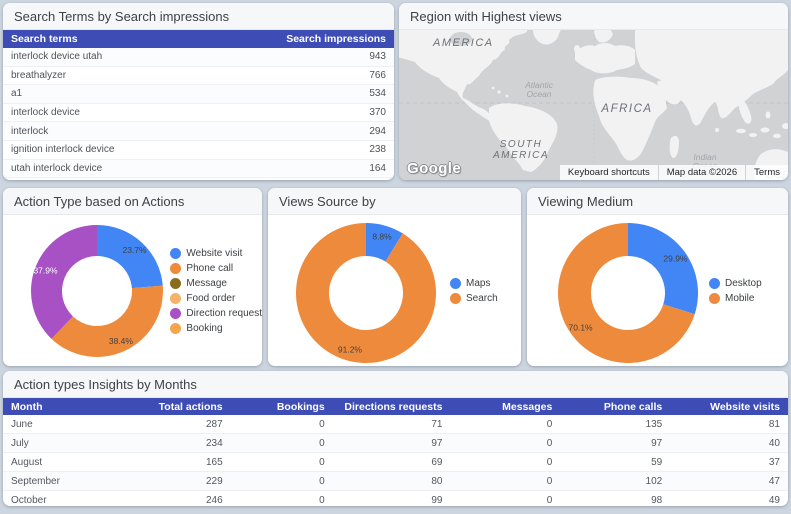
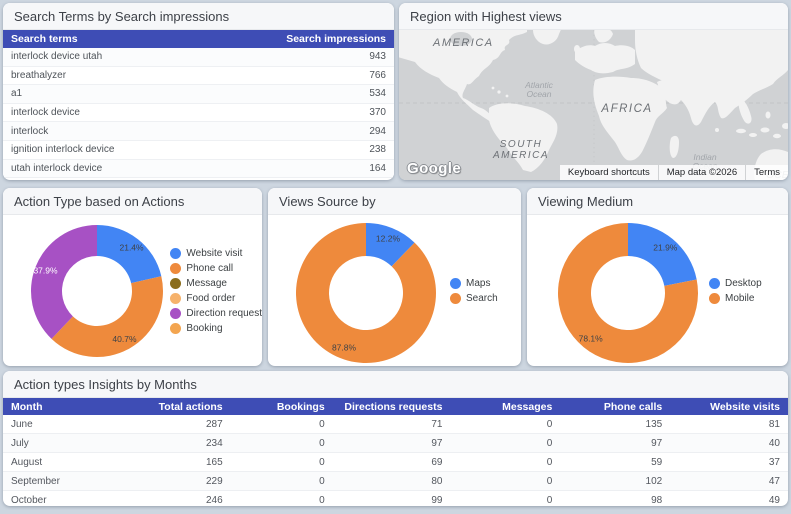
Action Type based on Actions/Website visit: 23.7% -> 21.4%
Action Type based on Actions/Phone call: 38.4% -> 40.7%
Views Source by/Maps: 8.8% -> 12.2%
Views Source by/Search: 91.2% -> 87.8%
Viewing Medium/Desktop: 29.9% -> 21.9%
Viewing Medium/Mobile: 70.1% -> 78.1%
